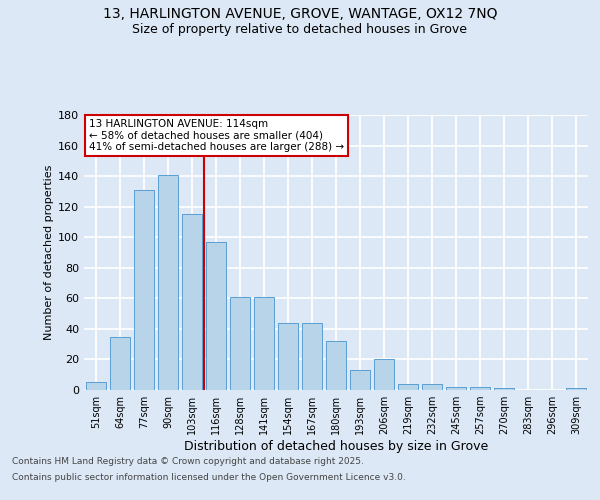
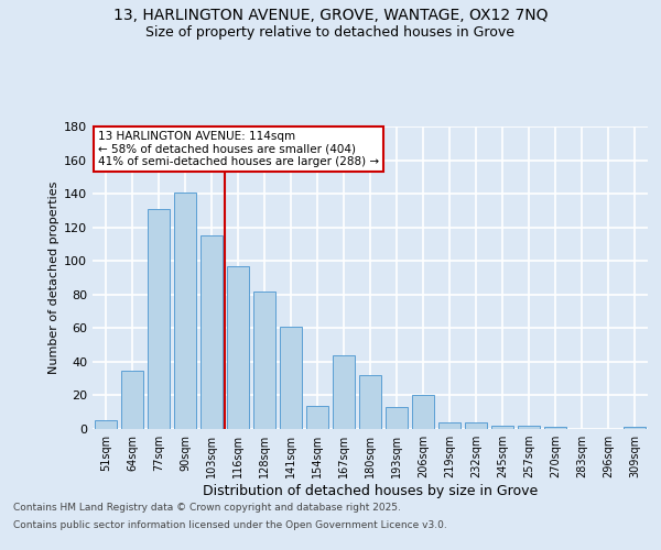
128sqm: 61 -> 82
154sqm: 44 -> 14
